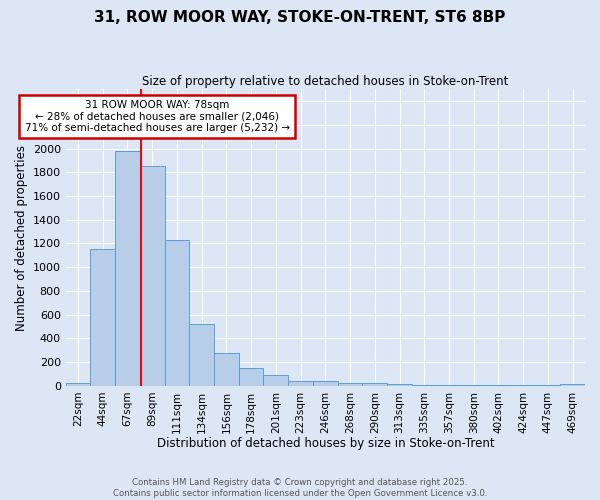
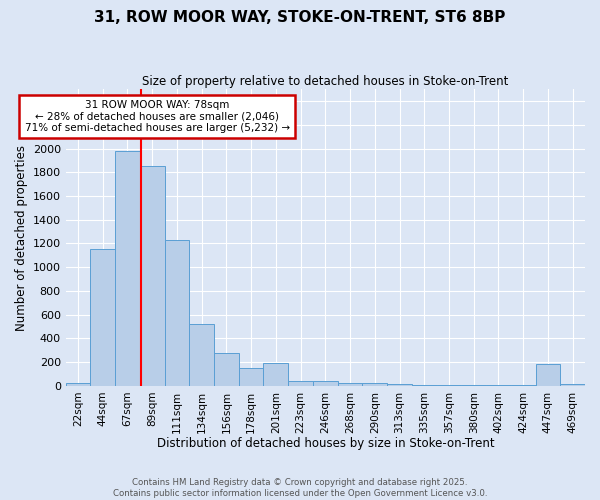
201sqm: 90 -> 190
447sqm: 0 -> 180
